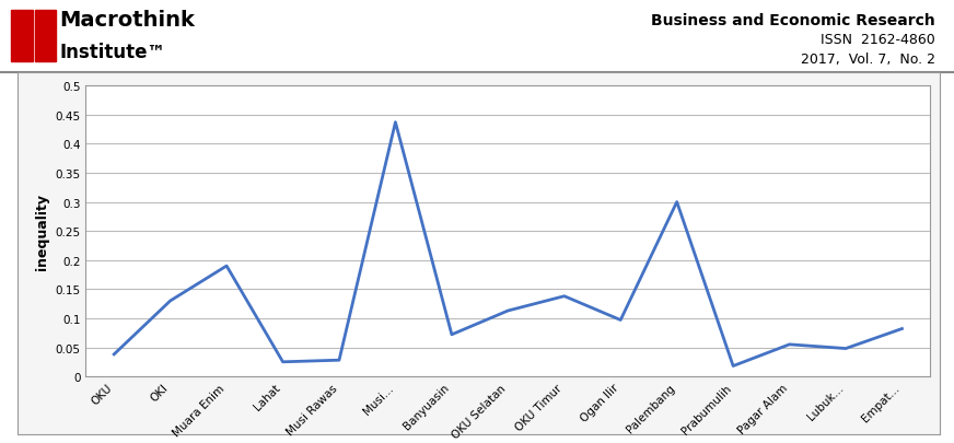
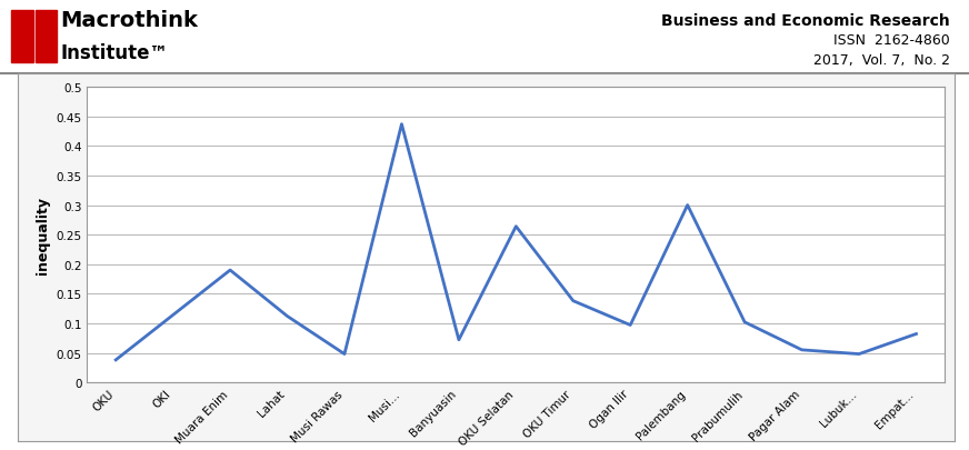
OKI: 0.130 -> 0.114
Lahat: 0.025 -> 0.112
Musi Rawas: 0.028 -> 0.048
OKU Selatan: 0.113 -> 0.264
Prabumulih: 0.018 -> 0.102
